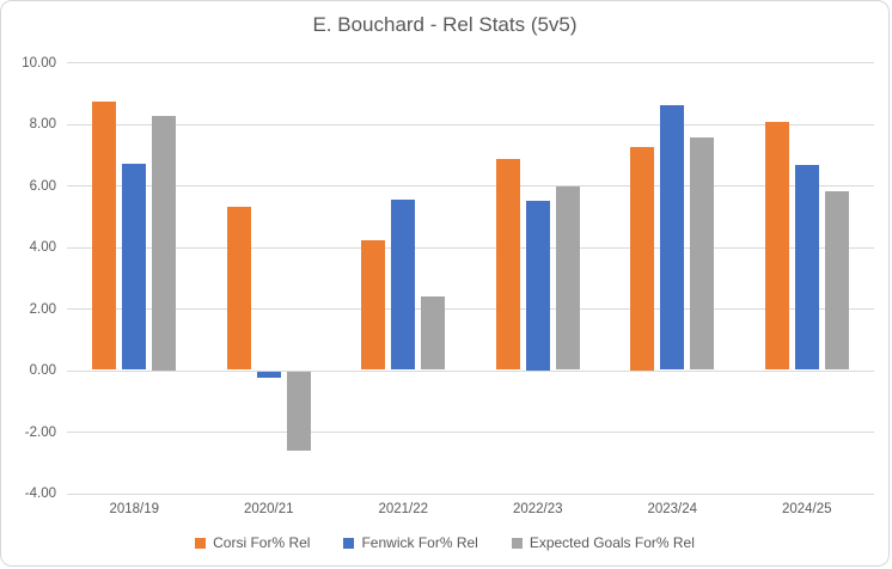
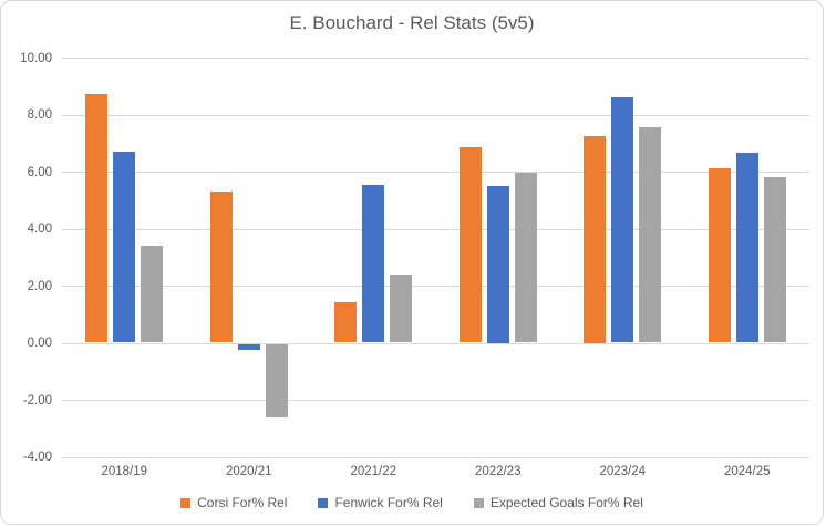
Expected Goals For% Rel/2018/19: 8.2 -> 3.4
Corsi For% Rel/2021/22: 4.2 -> 1.4
Corsi For% Rel/2024/25: 8.1 -> 6.1
